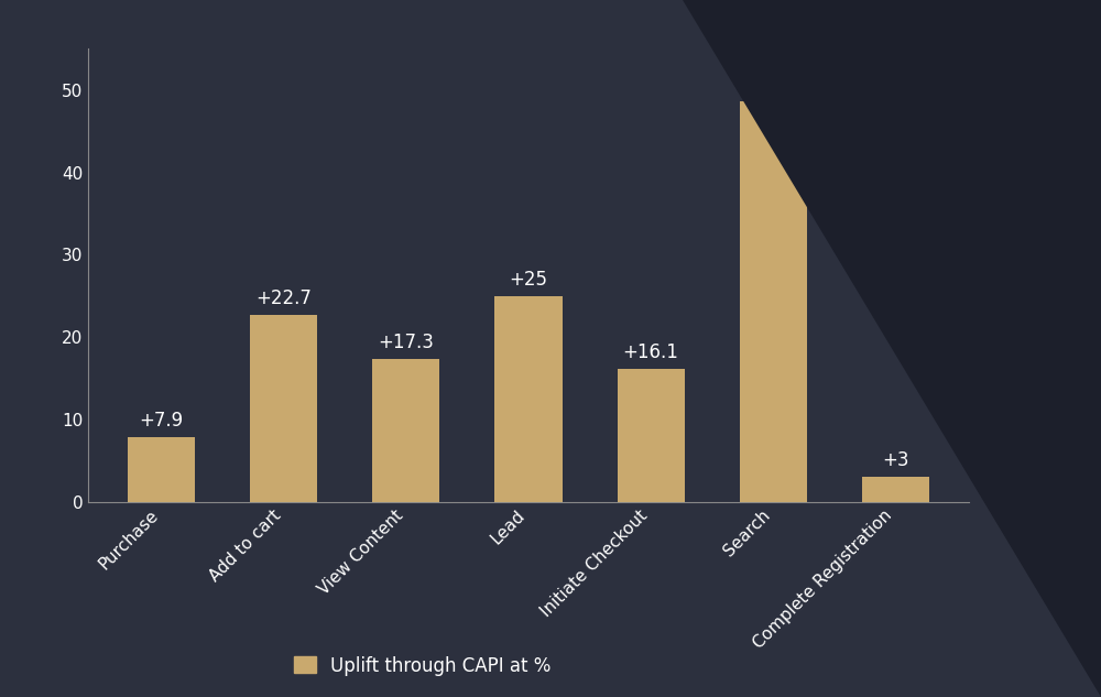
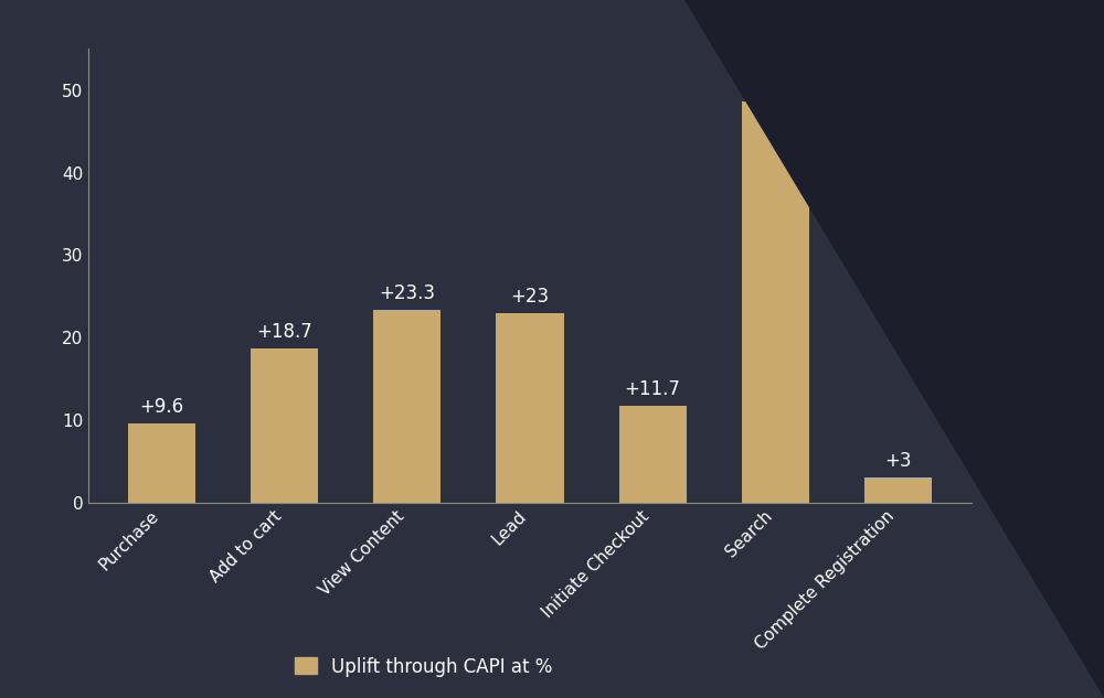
Purchase: +7.9 -> +9.6
Add to cart: +22.7 -> +18.7
View Content: +17.3 -> +23.3
Lead: +25 -> +23
Initiate Checkout: +16.1 -> +11.7
